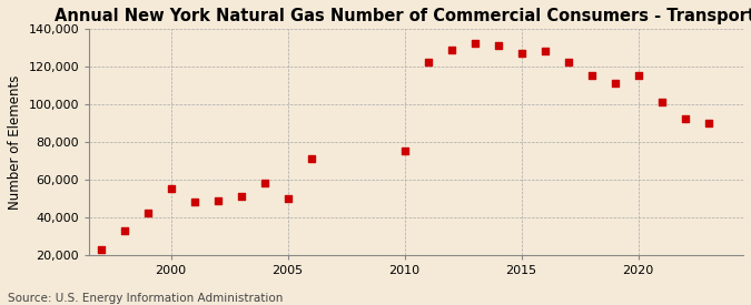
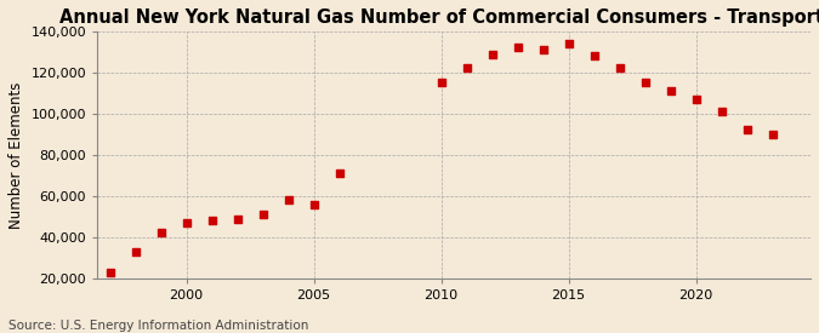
2000: 55,000 -> 47,000
2005: 50,000 -> 56,000
2010: 75,000 -> 115,000
2015: 127,000 -> 134,000
2020: 115,000 -> 107,000
